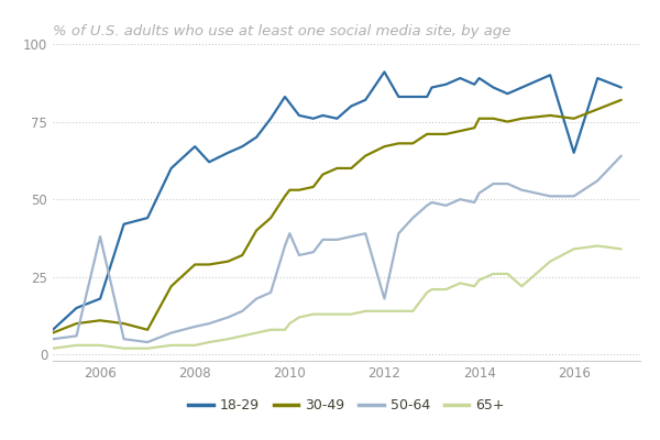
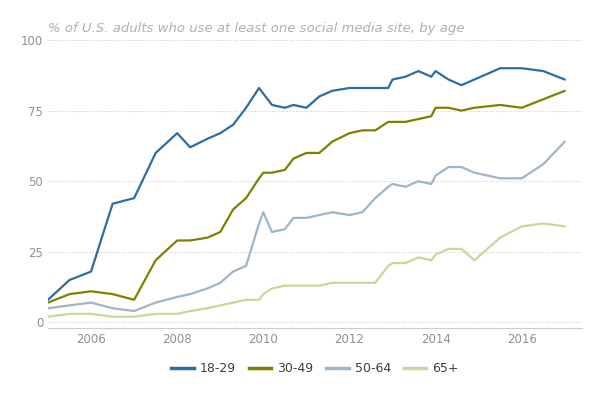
50-64/2006: 38 -> 7
18-29/2012: 91 -> 83
50-64/2012: 18 -> 38
18-29/2016: 65 -> 90
